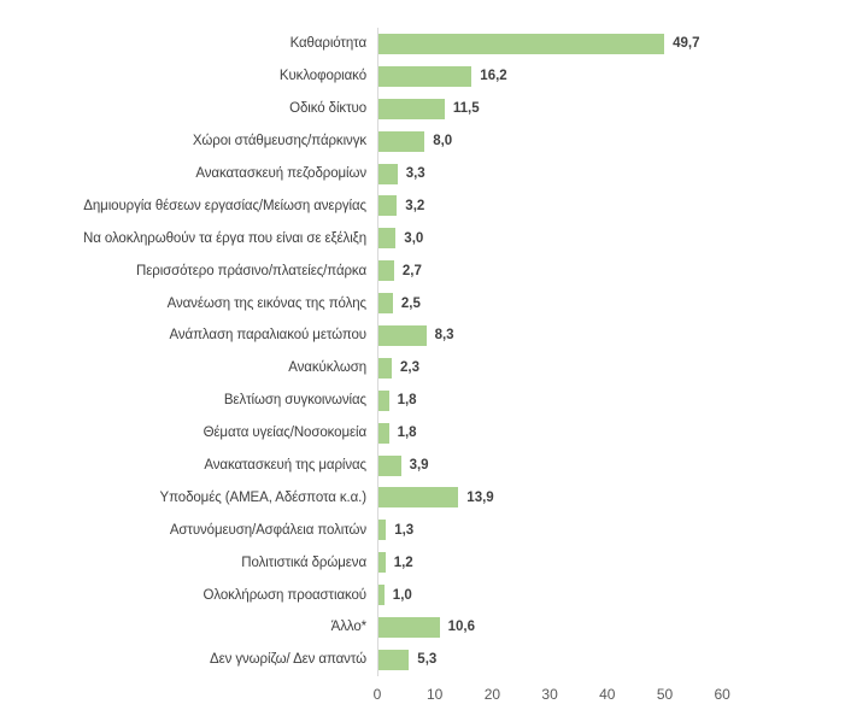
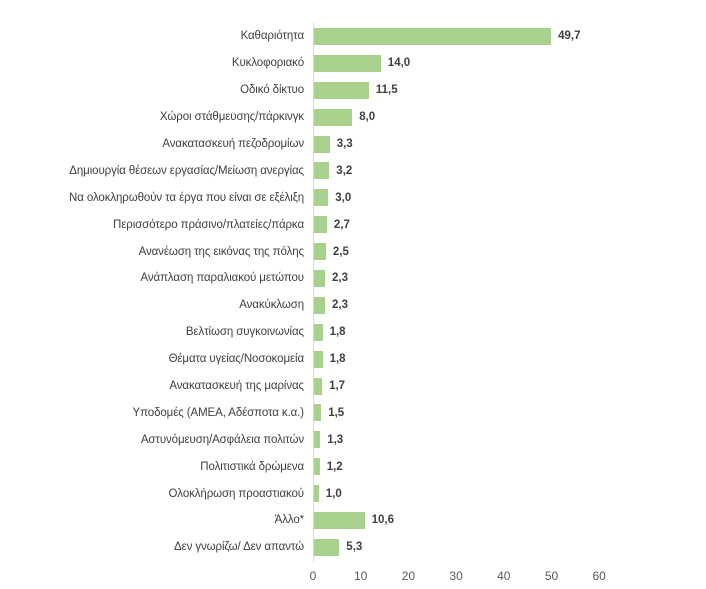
Κυκλοφοριακό: 16,2 -> 14,0
Ανάπλαση παραλιακού μετώπου: 8,3 -> 2,3
Ανακατασκευή της μαρίνας: 3,9 -> 1,7
Υποδομές (ΑΜΕΑ, Αδέσποτα κ.α.): 13,9 -> 1,5
